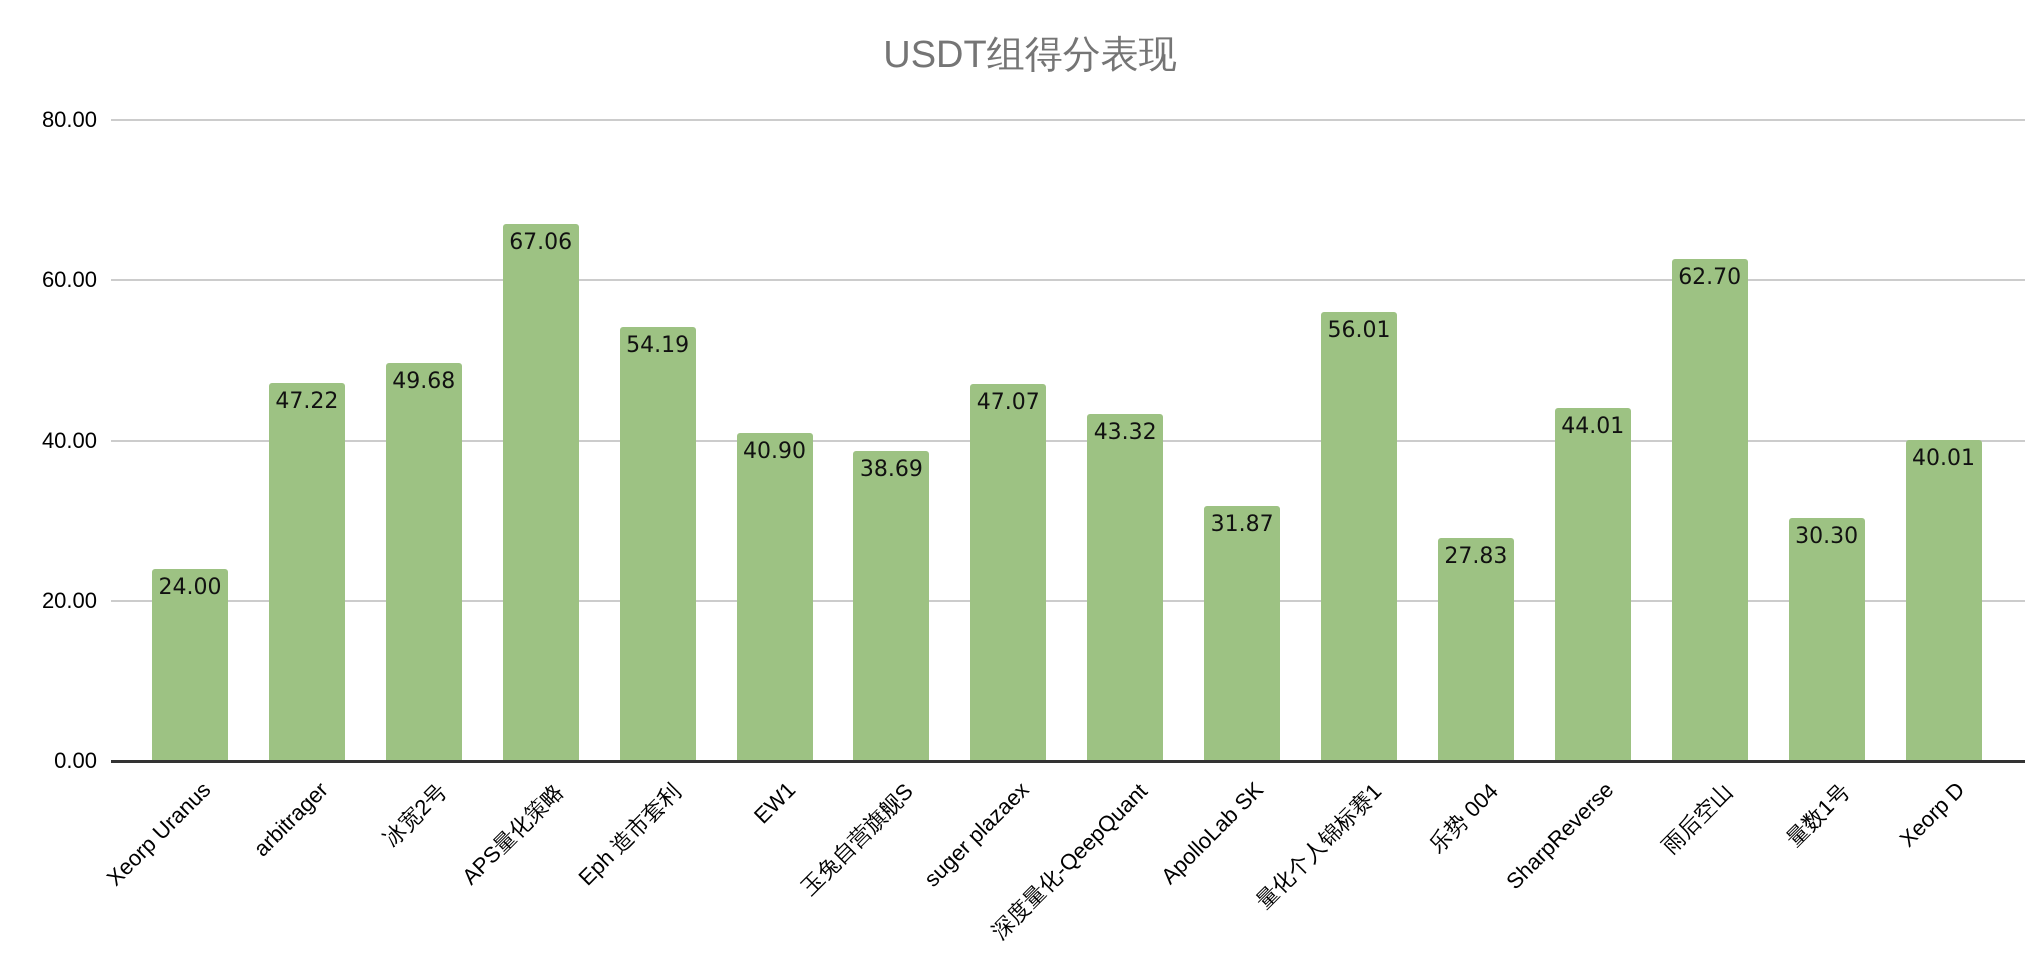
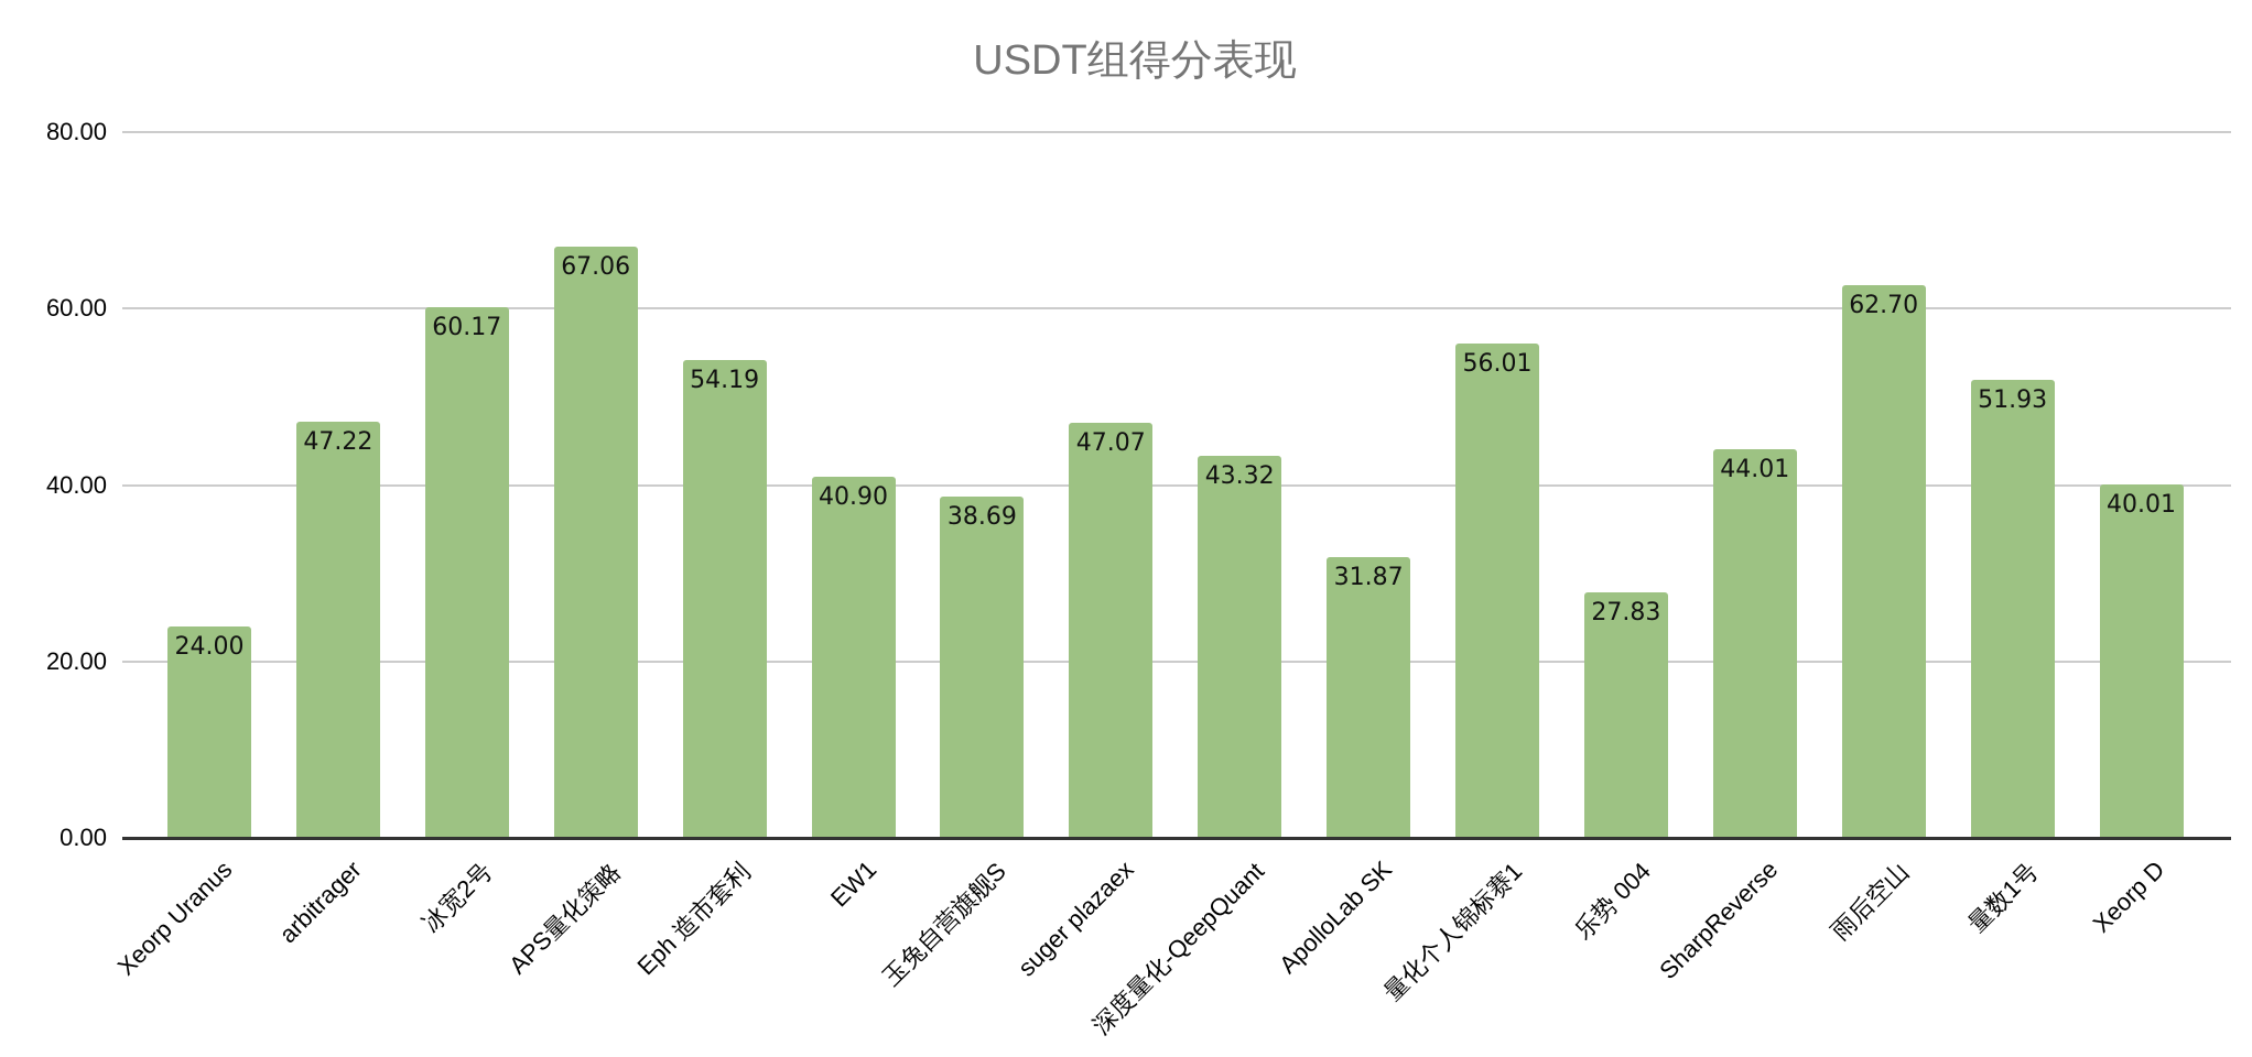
冰宽2号: 49.68 -> 60.17
量数1号: 30.30 -> 51.93
